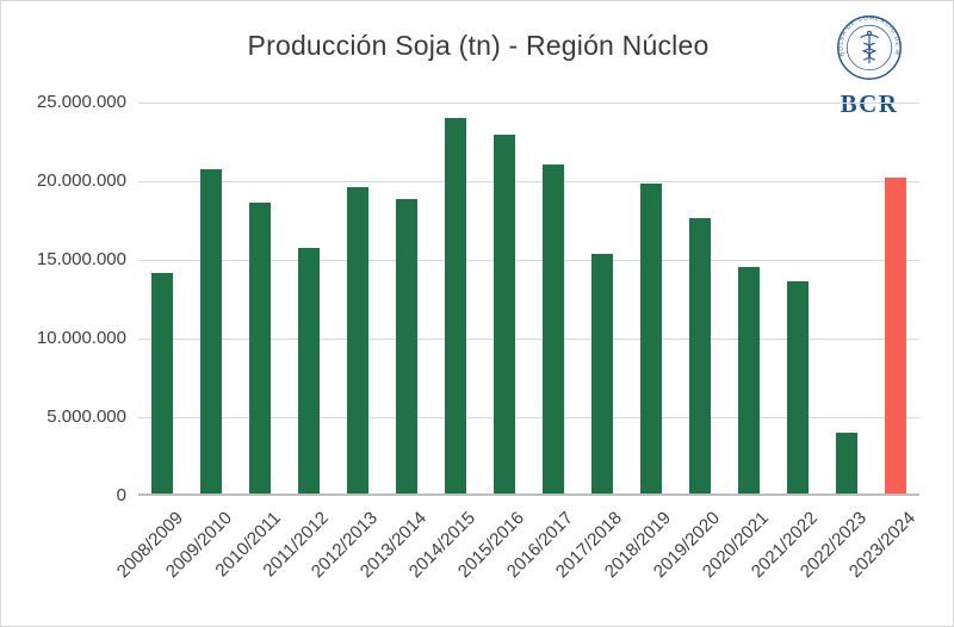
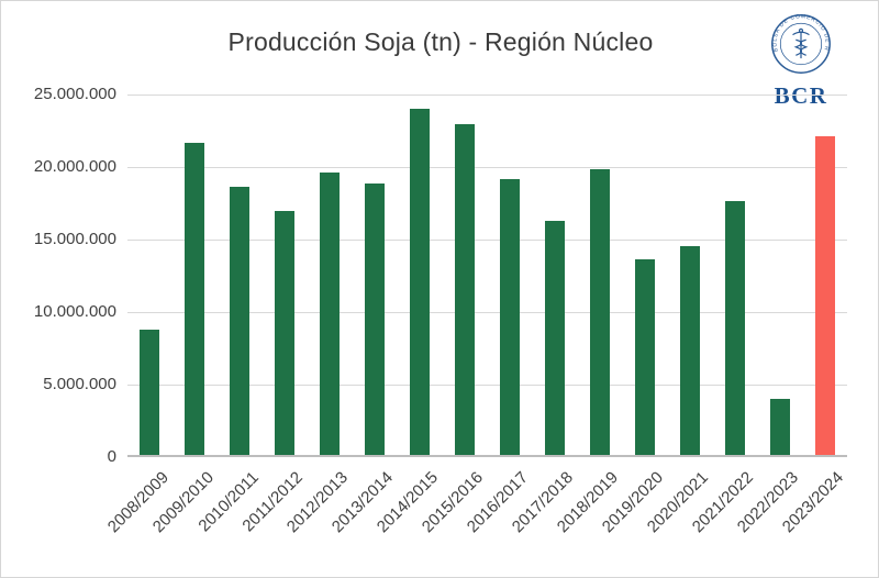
2008/2009: 14000000 -> 8600000
2009/2010: 20600000 -> 21500000
2011/2012: 15600000 -> 16800000
2016/2017: 20900000 -> 19000000
2017/2018: 15200000 -> 16100000
2019/2020: 17500000 -> 13500000
2021/2022: 13500000 -> 17500000
2023/2024: 20100000 -> 22000000
